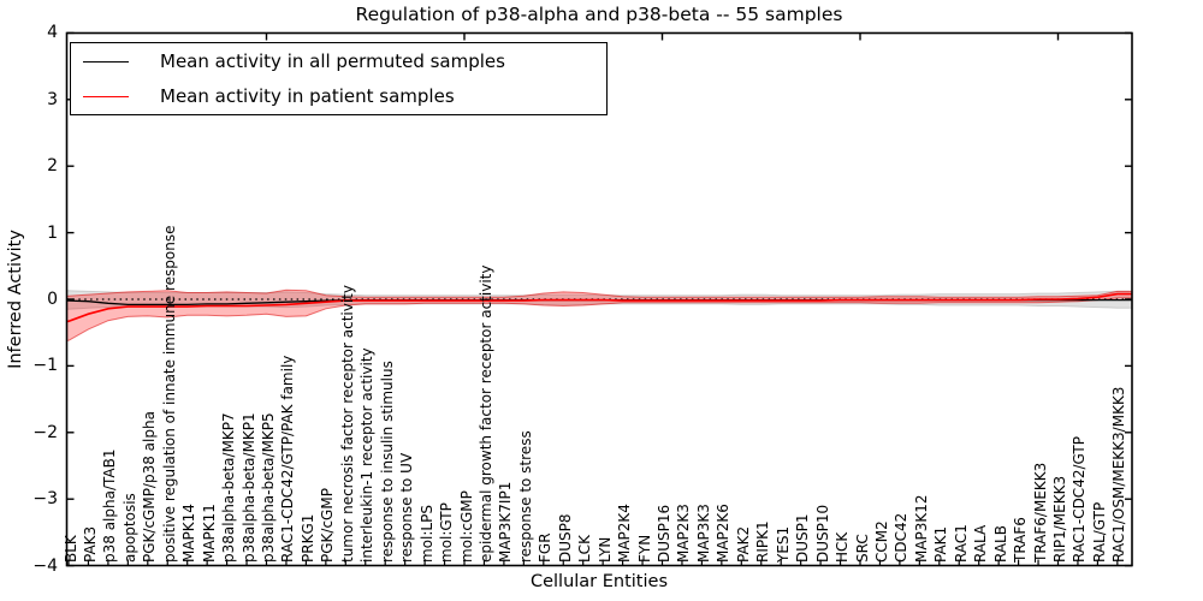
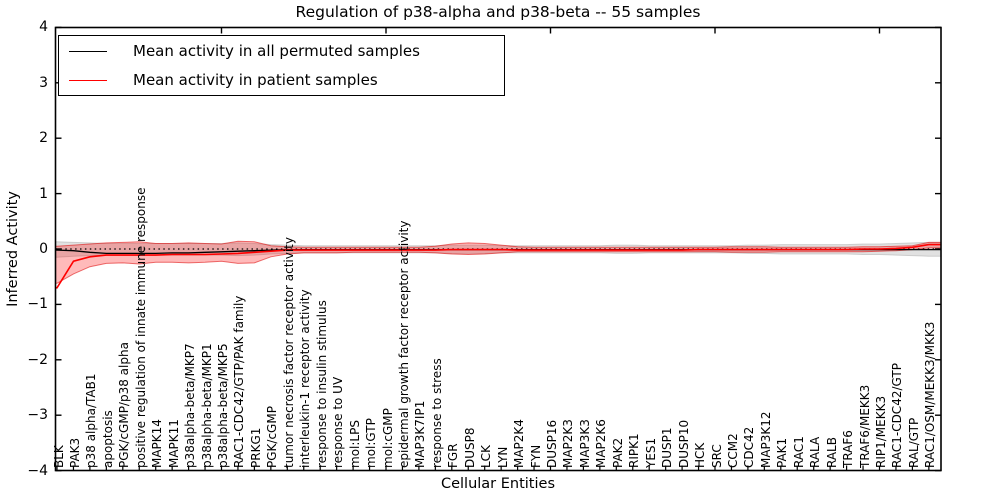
Mean activity in patient samples/BLK: -0.3 -> -0.7
